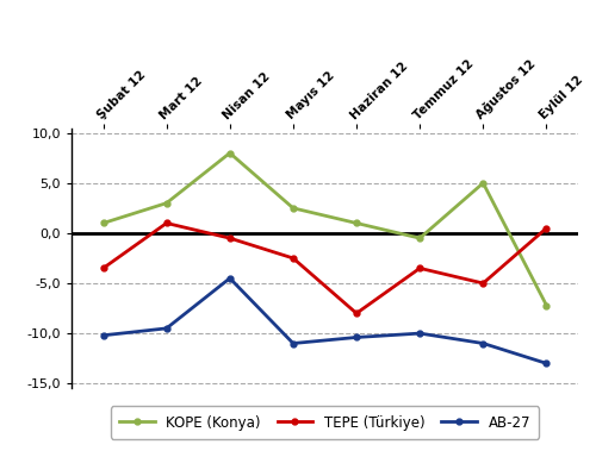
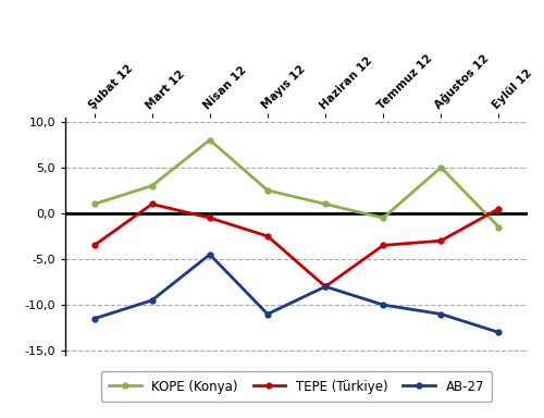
AB-27/Şubat 12: -10,2 -> -11,5
AB-27/Haziran 12: -10,4 -> -8,0
TEPE (Türkiye)/Ağustos 12: -5,0 -> -3,0
KOPE (Konya)/Eylül 12: -7,2 -> -1,5
